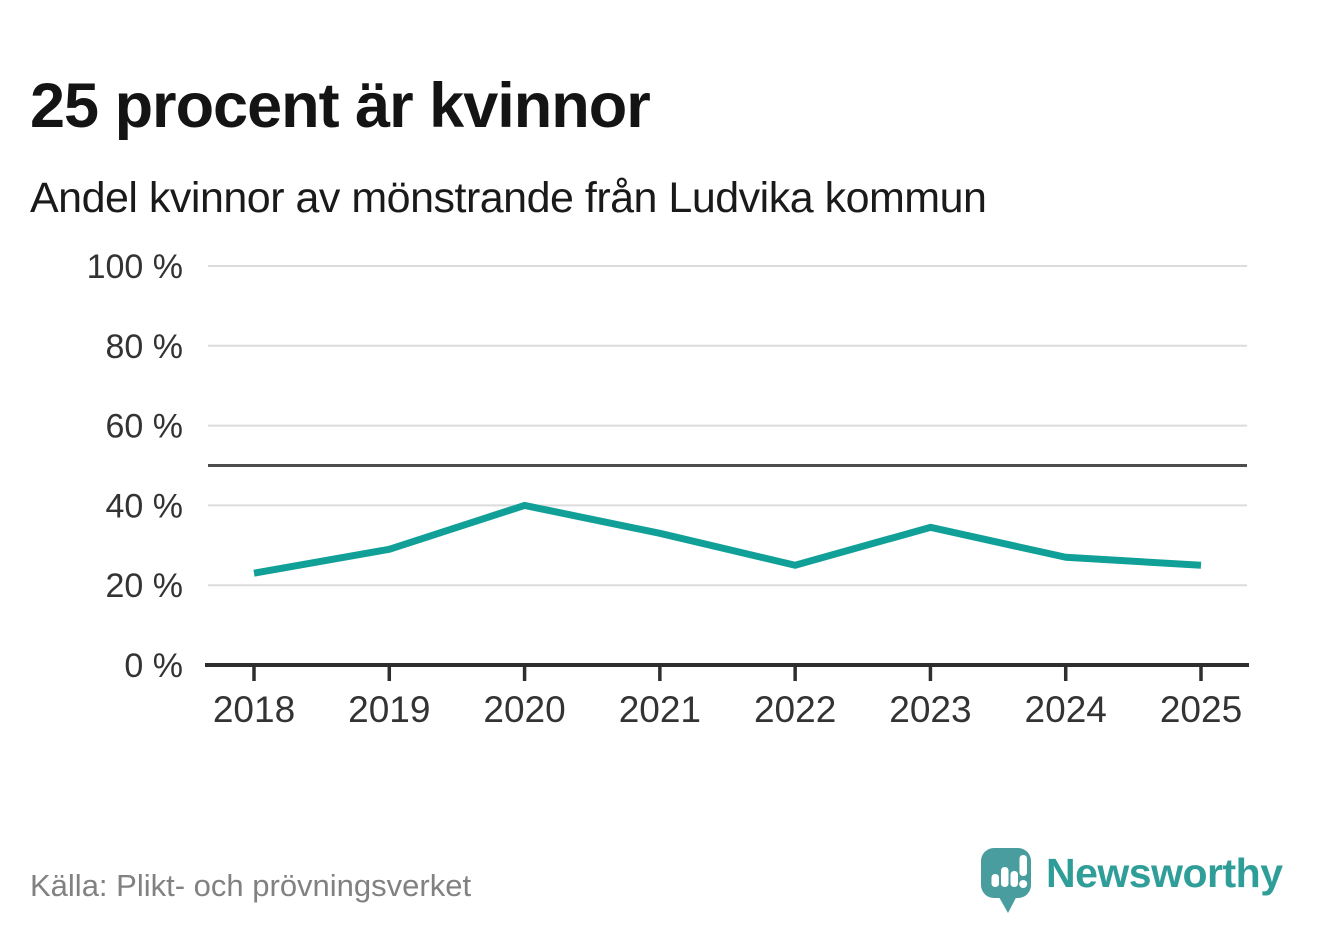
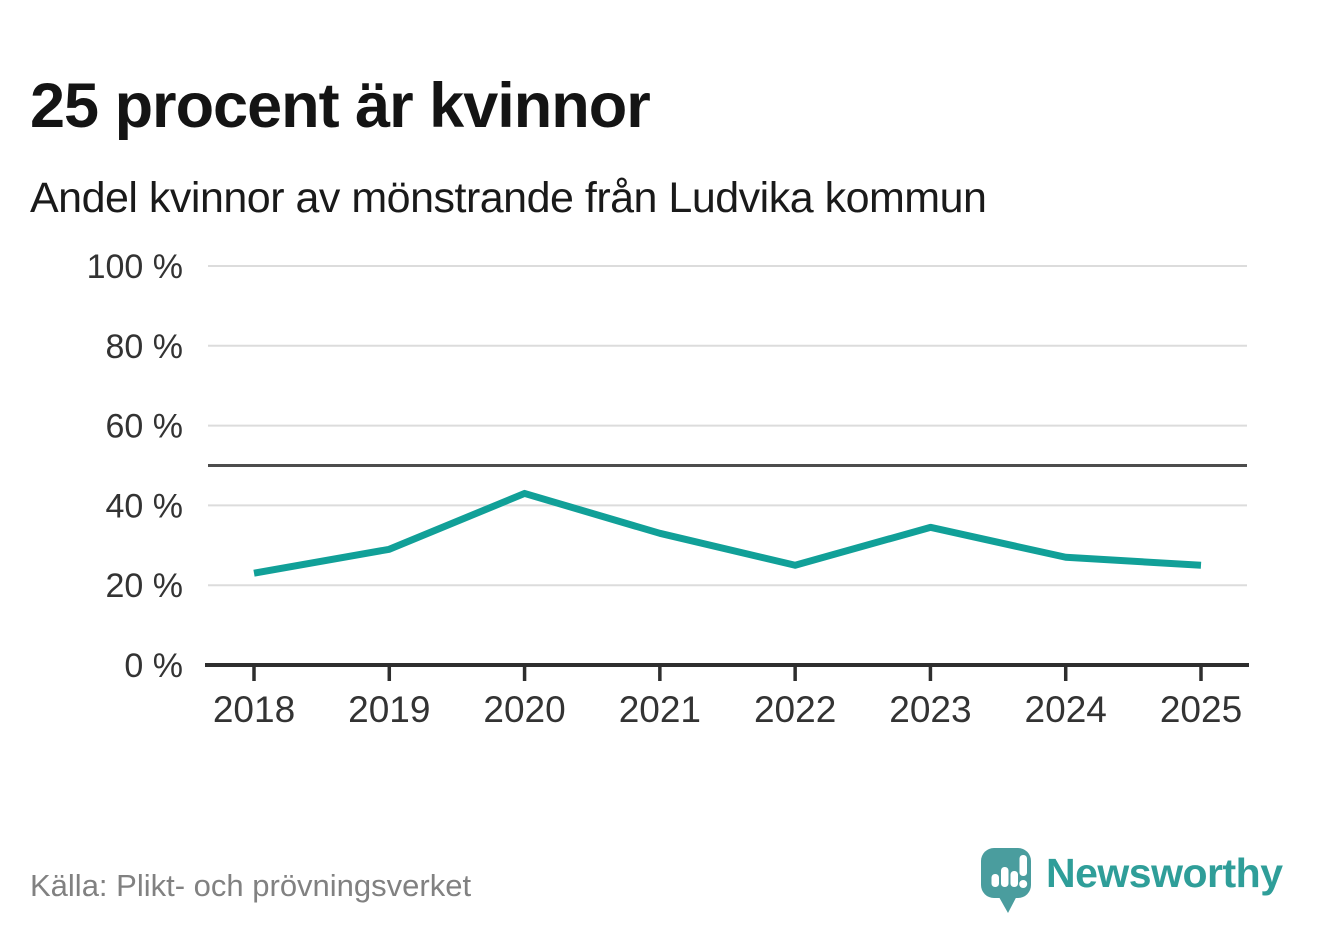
2020: 40% -> 43%
